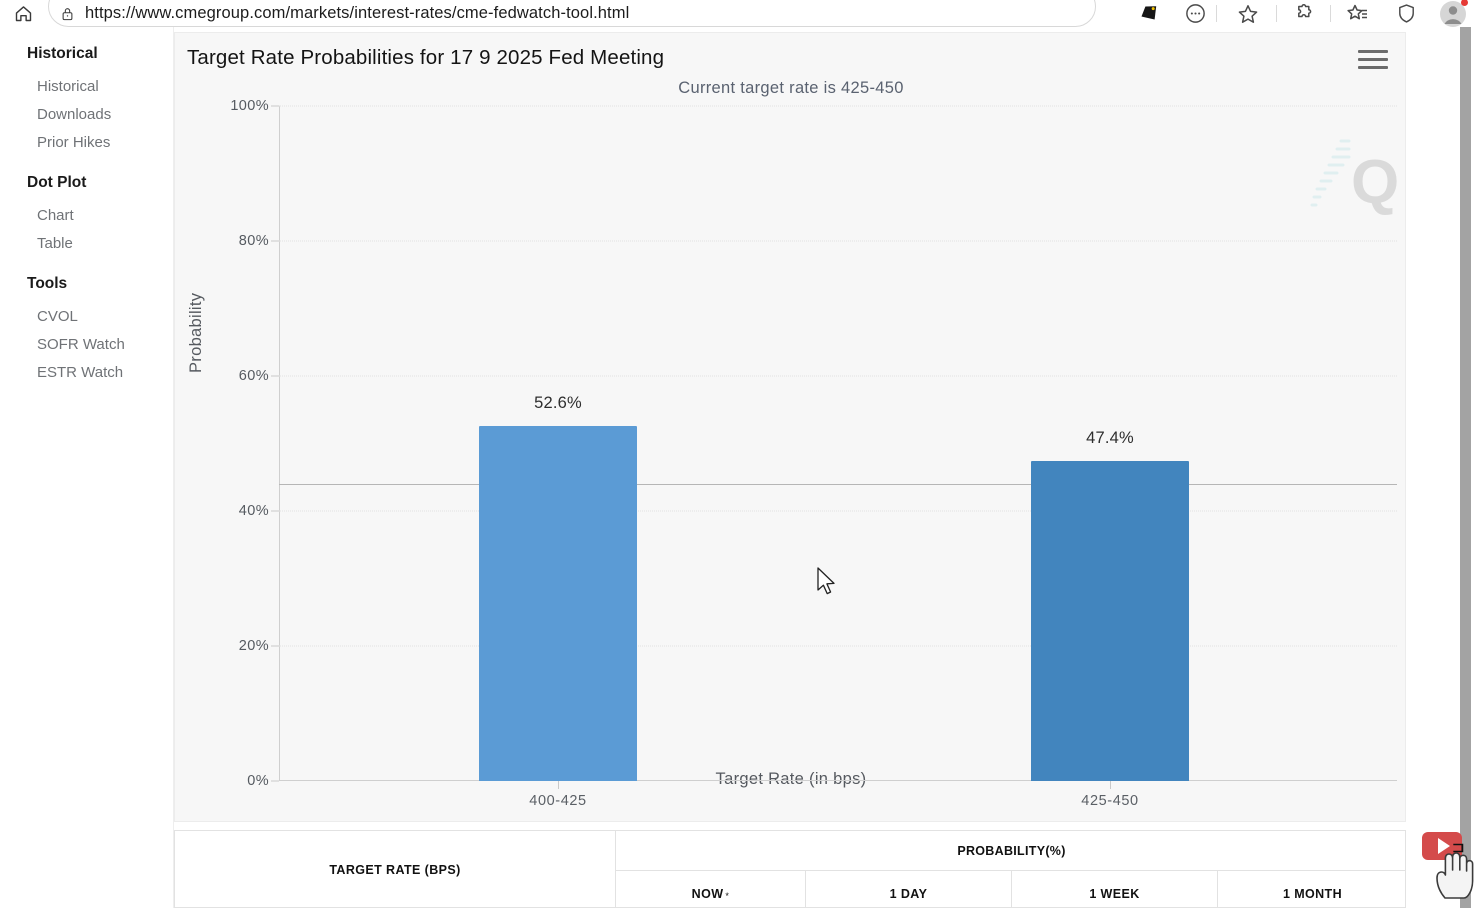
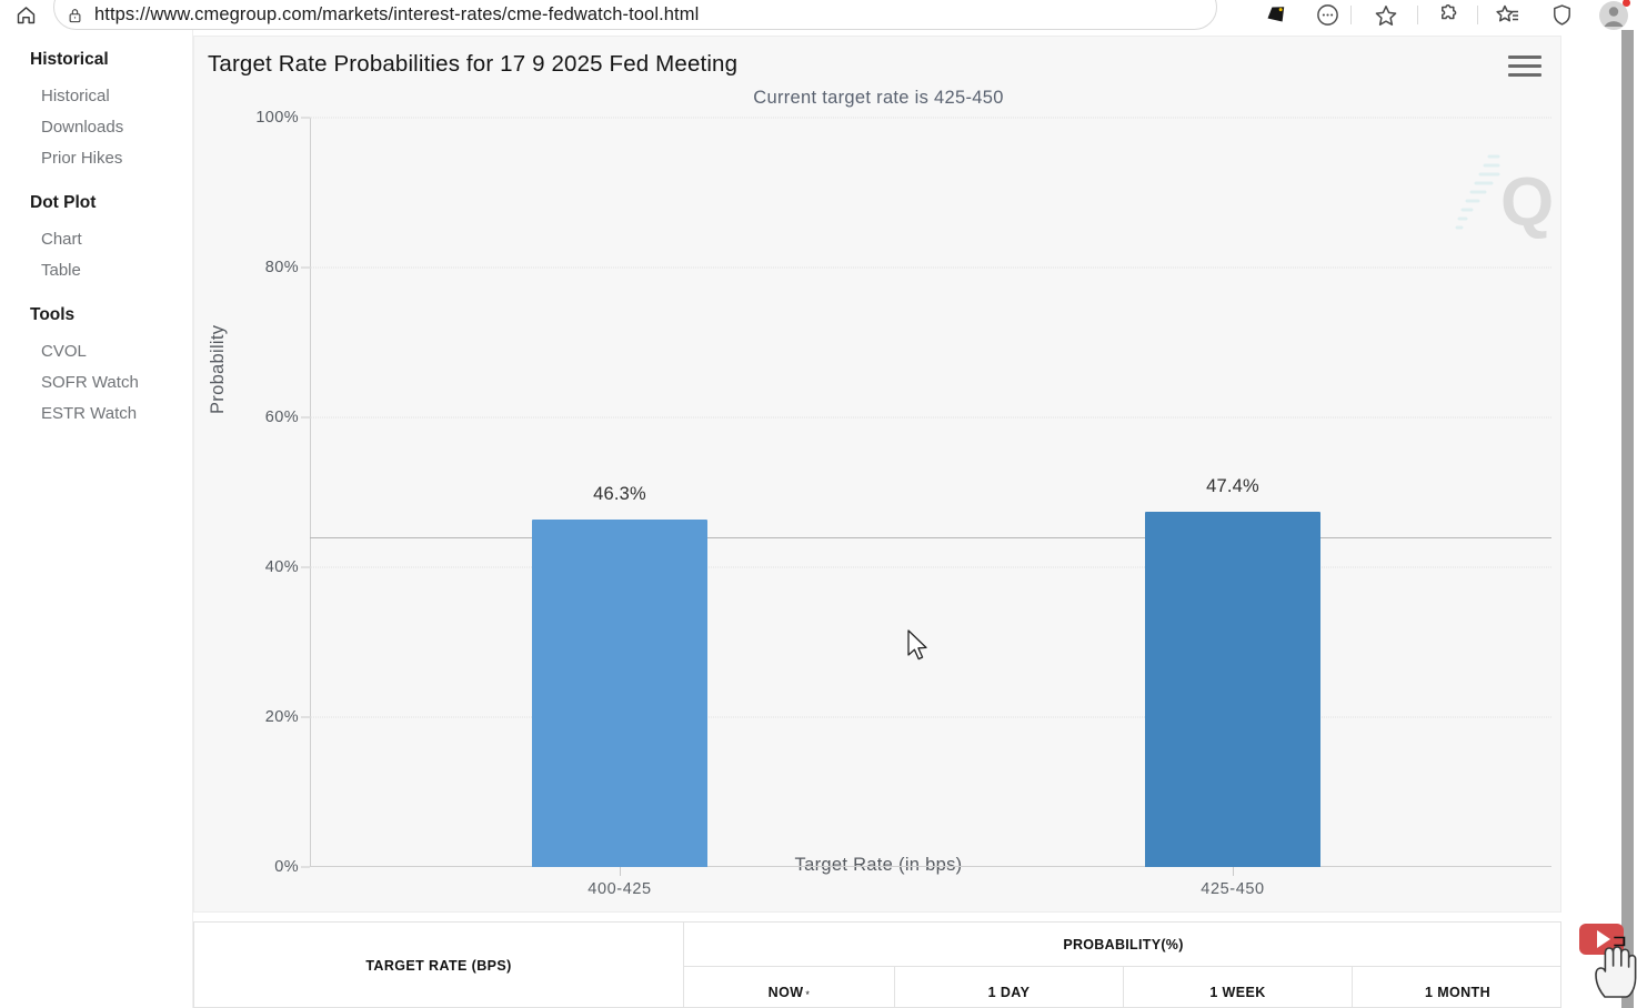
400-425: 52.6% -> 46.3%
